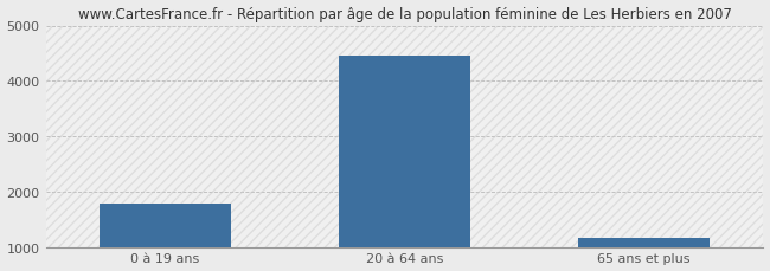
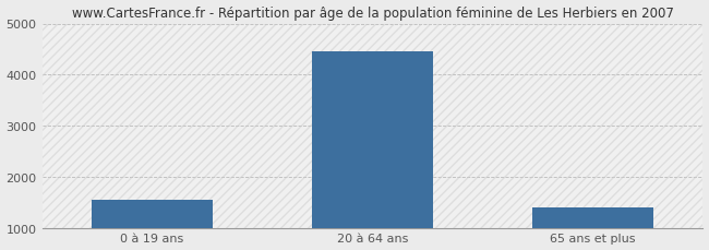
0 à 19 ans: 1780 -> 1550
65 ans et plus: 1160 -> 1400
